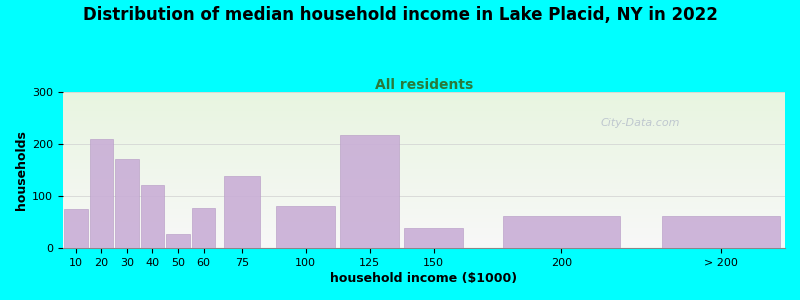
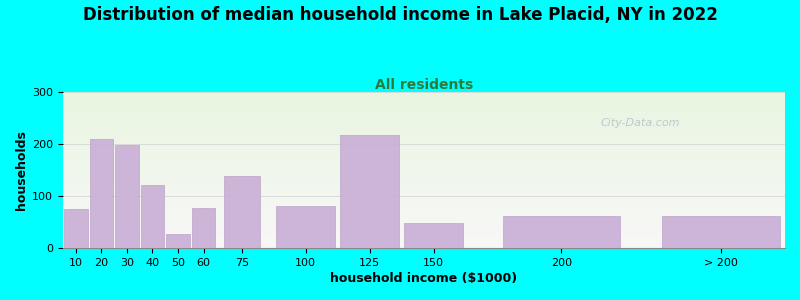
30: 172 -> 198
150: 38 -> 48
